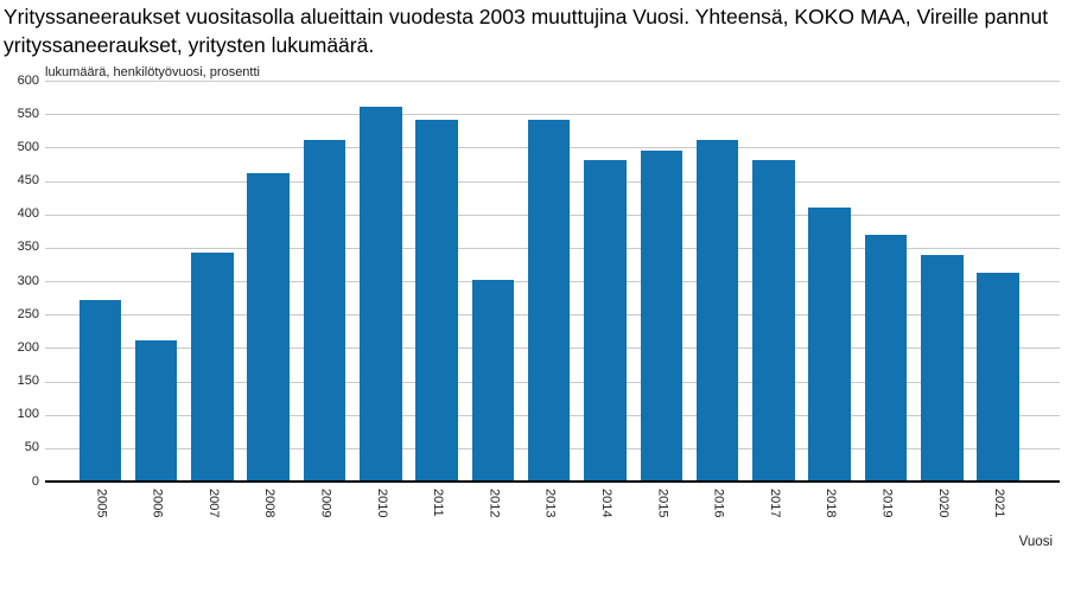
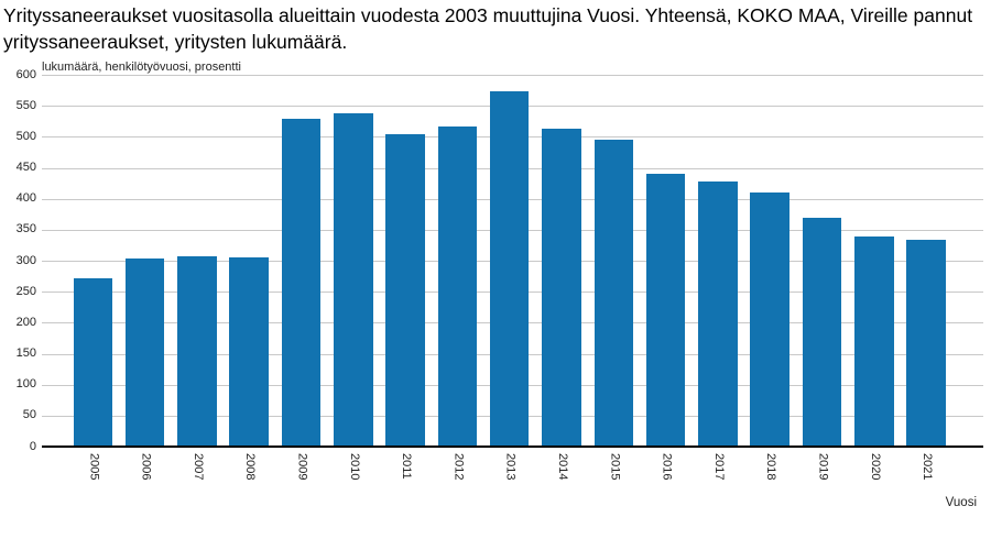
2006: 210 -> 300
2007: 340 -> 310
2008: 460 -> 300
2009: 510 -> 530
2010: 560 -> 540
2011: 540 -> 500
2012: 300 -> 520
2013: 540 -> 570
2014: 480 -> 510
2016: 510 -> 440
2017: 480 -> 430
2021: 310 -> 330
